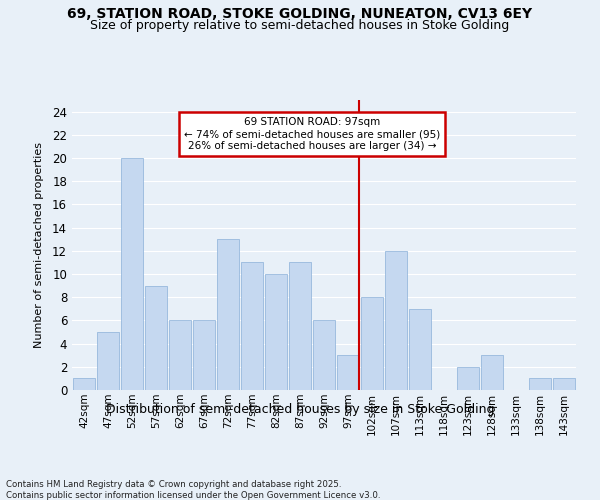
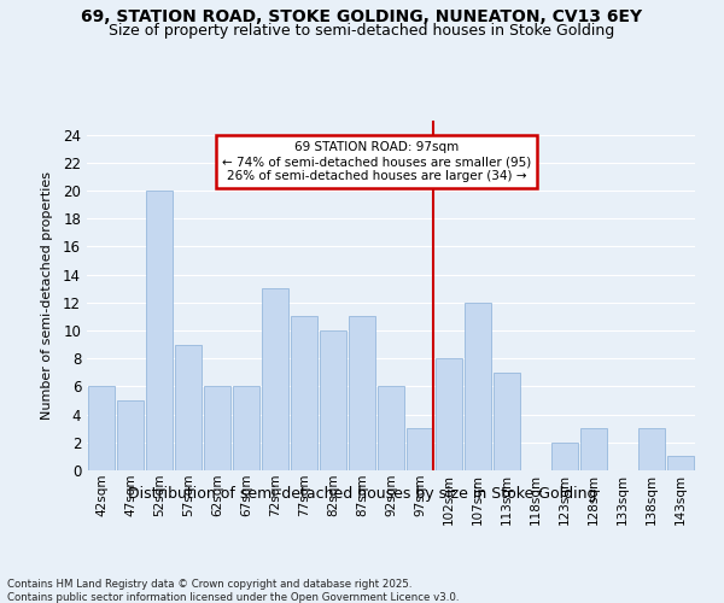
42sqm: 1 -> 6
138sqm: 1 -> 3
